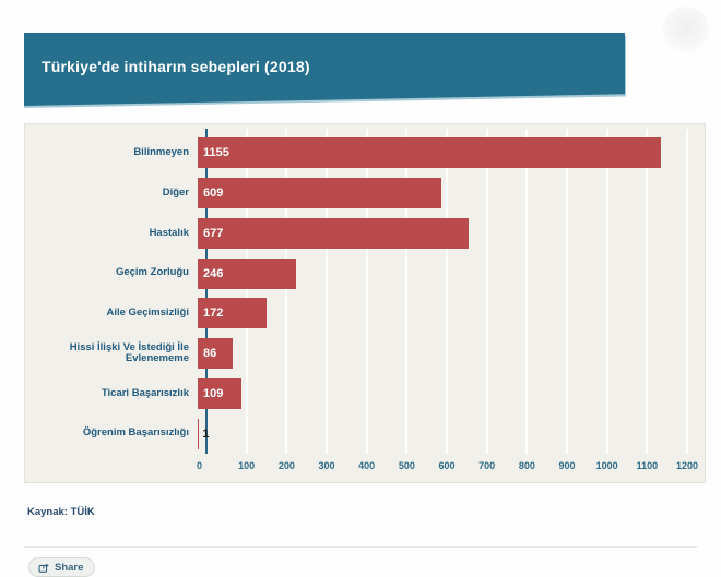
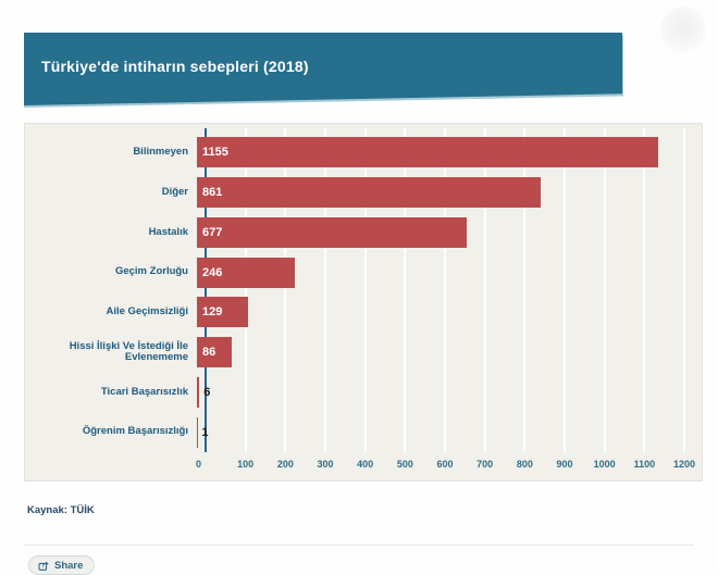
Diğer: 609 -> 861
Aile Geçimsizliği: 172 -> 129
Ticari Başarısızlık: 109 -> 6
